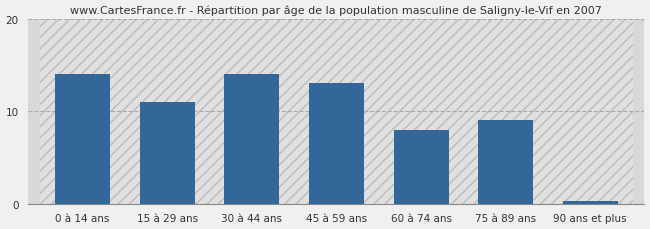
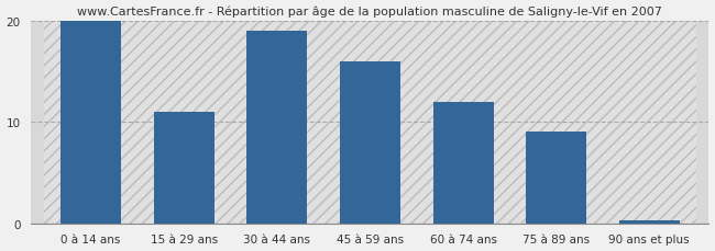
0 à 14 ans: 14.0 -> 20.0
30 à 44 ans: 14.0 -> 19.0
45 à 59 ans: 13.0 -> 16.0
60 à 74 ans: 8.0 -> 12.0
